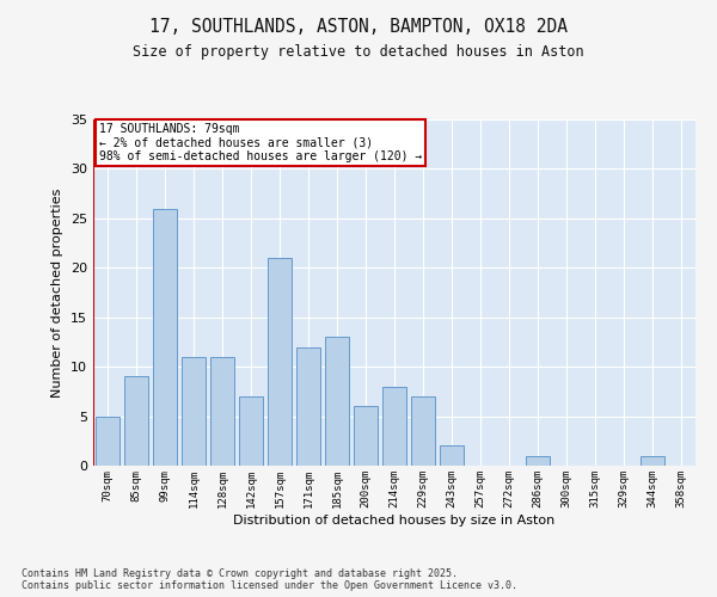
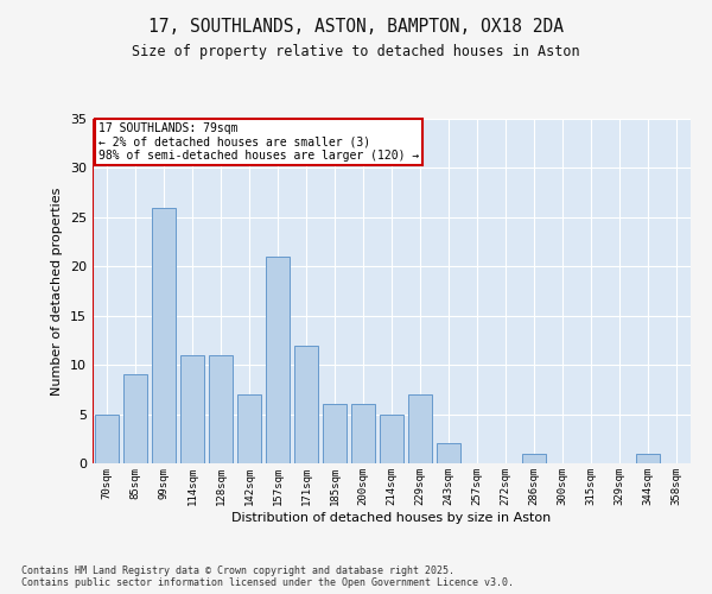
185sqm: 13 -> 6
214sqm: 8 -> 5
